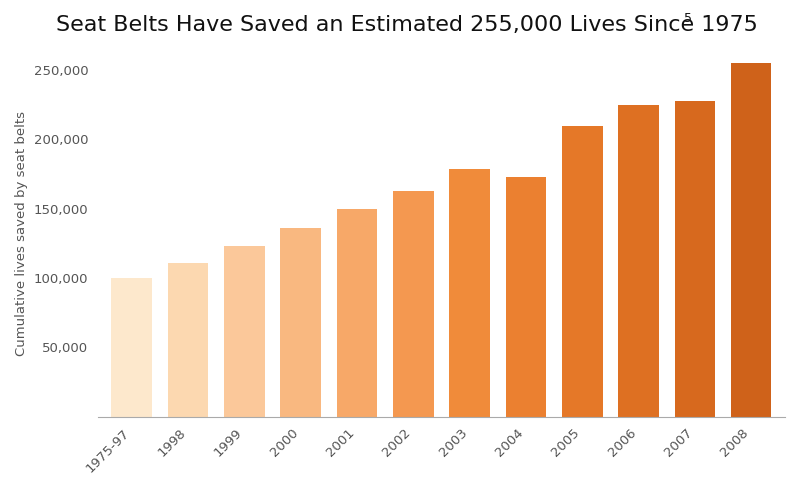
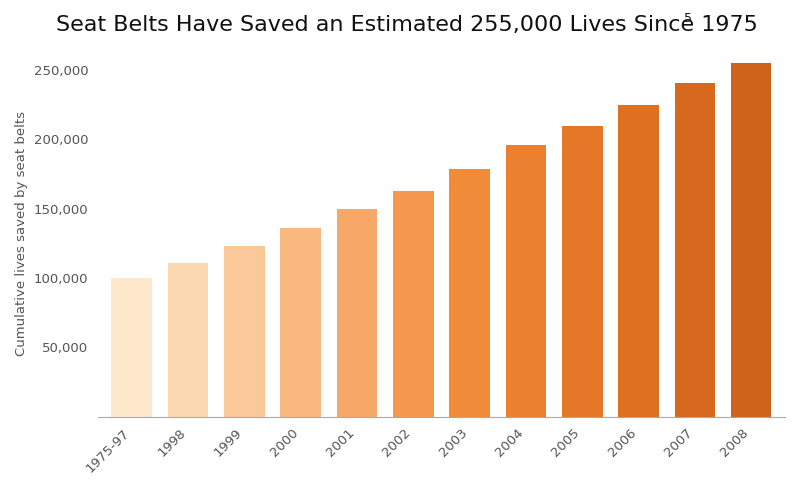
2004: 173,000 -> 196,000
2007: 228,000 -> 241,000
